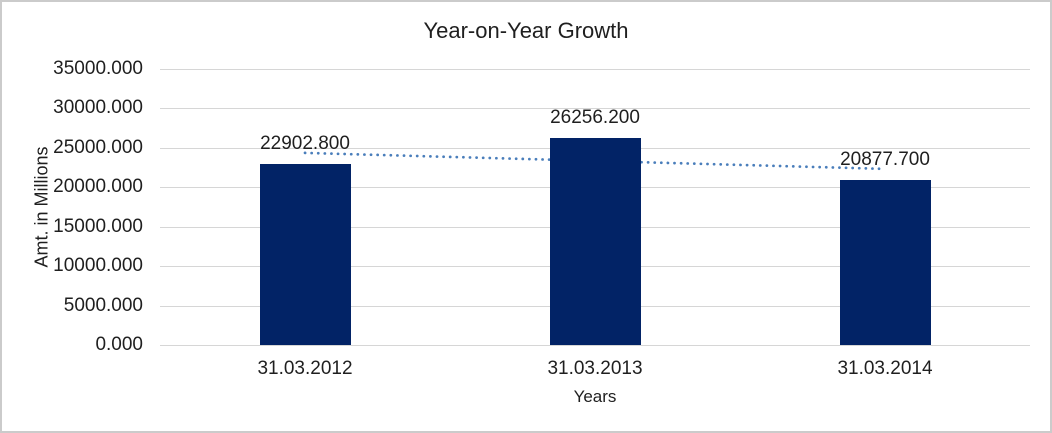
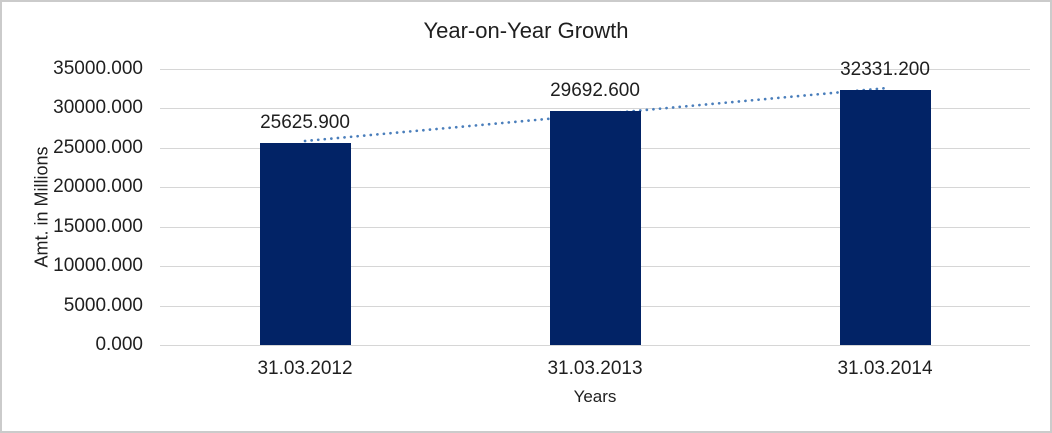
31.03.2012: 22902.800 -> 25625.900
31.03.2013: 26256.200 -> 29692.600
31.03.2014: 20877.700 -> 32331.200
